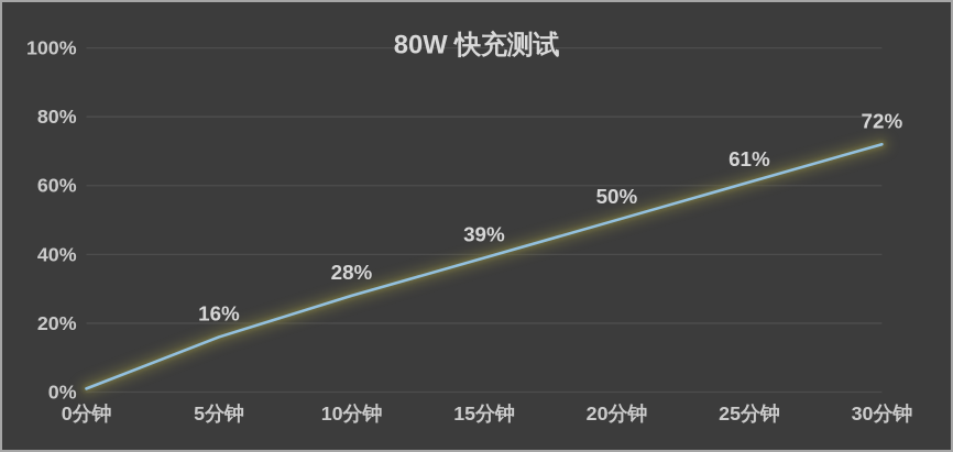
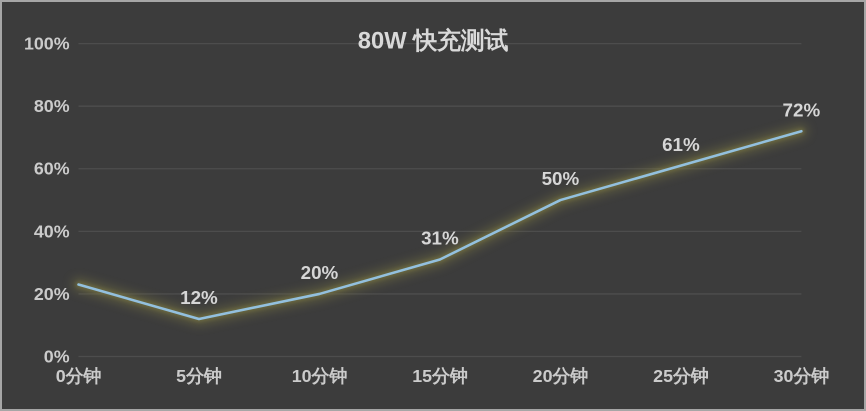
0分钟: 1% -> 23%
5分钟: 16% -> 12%
10分钟: 28% -> 20%
15分钟: 39% -> 31%
